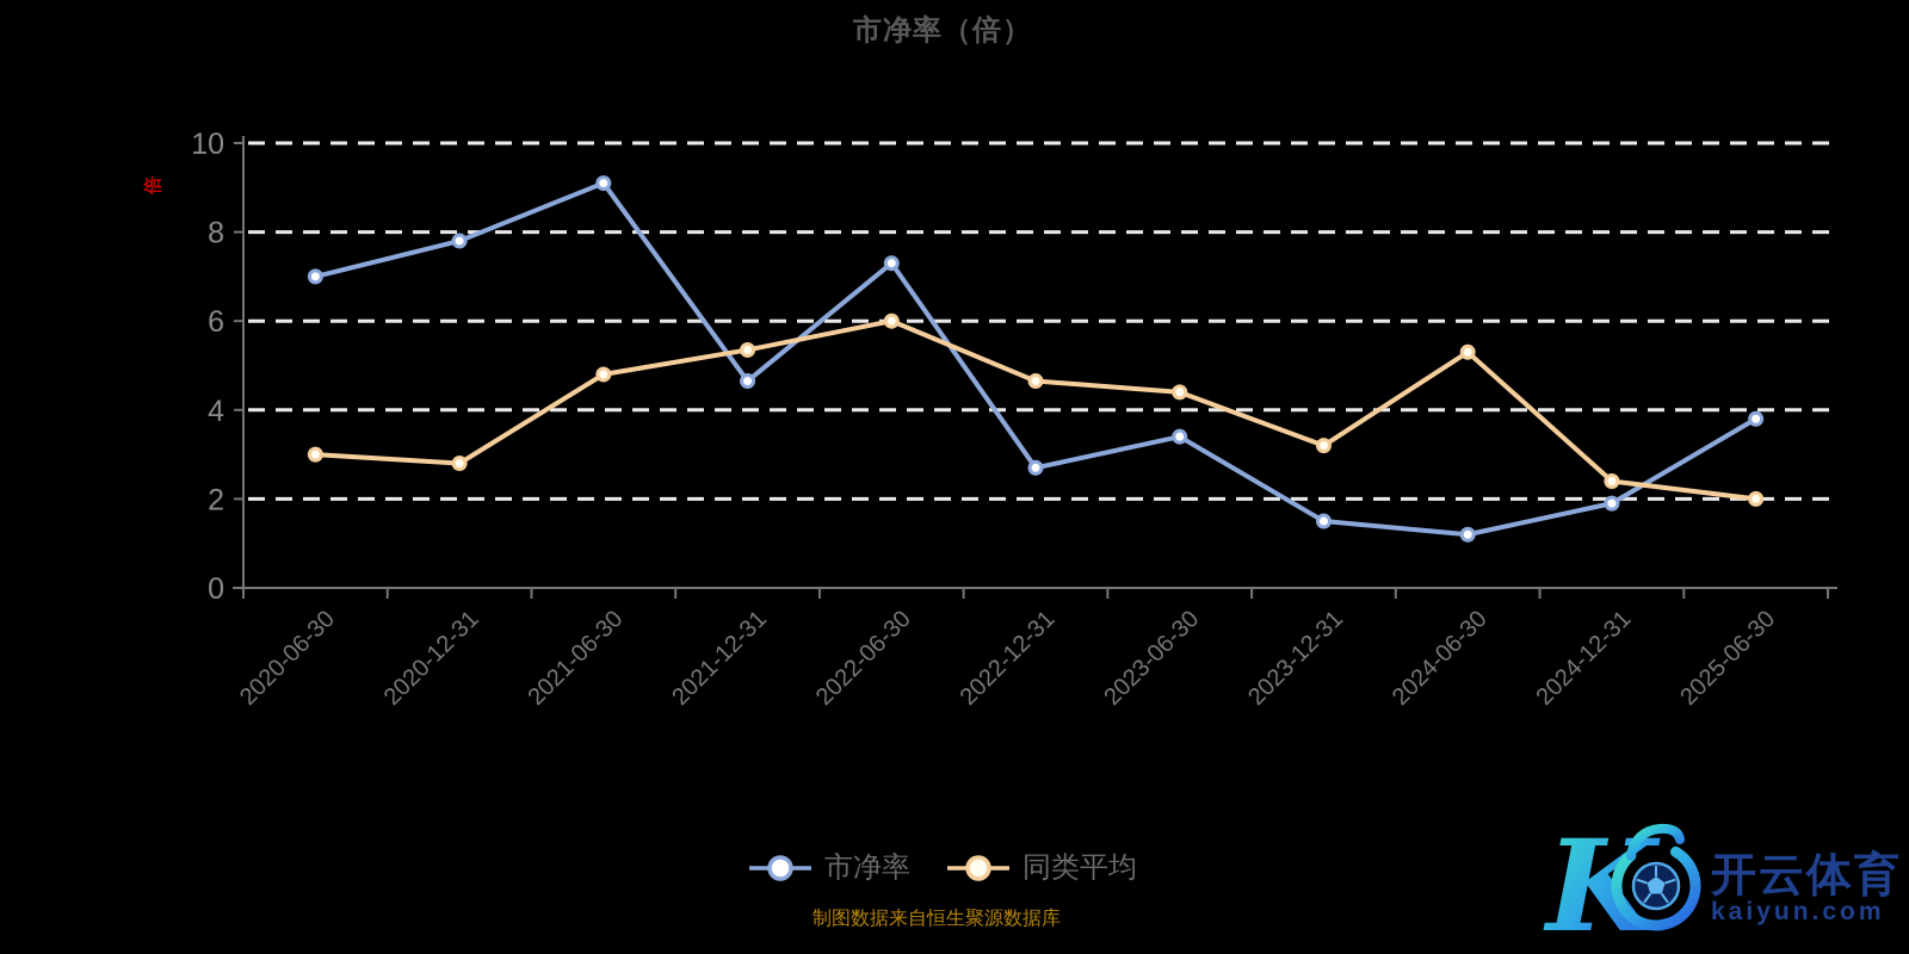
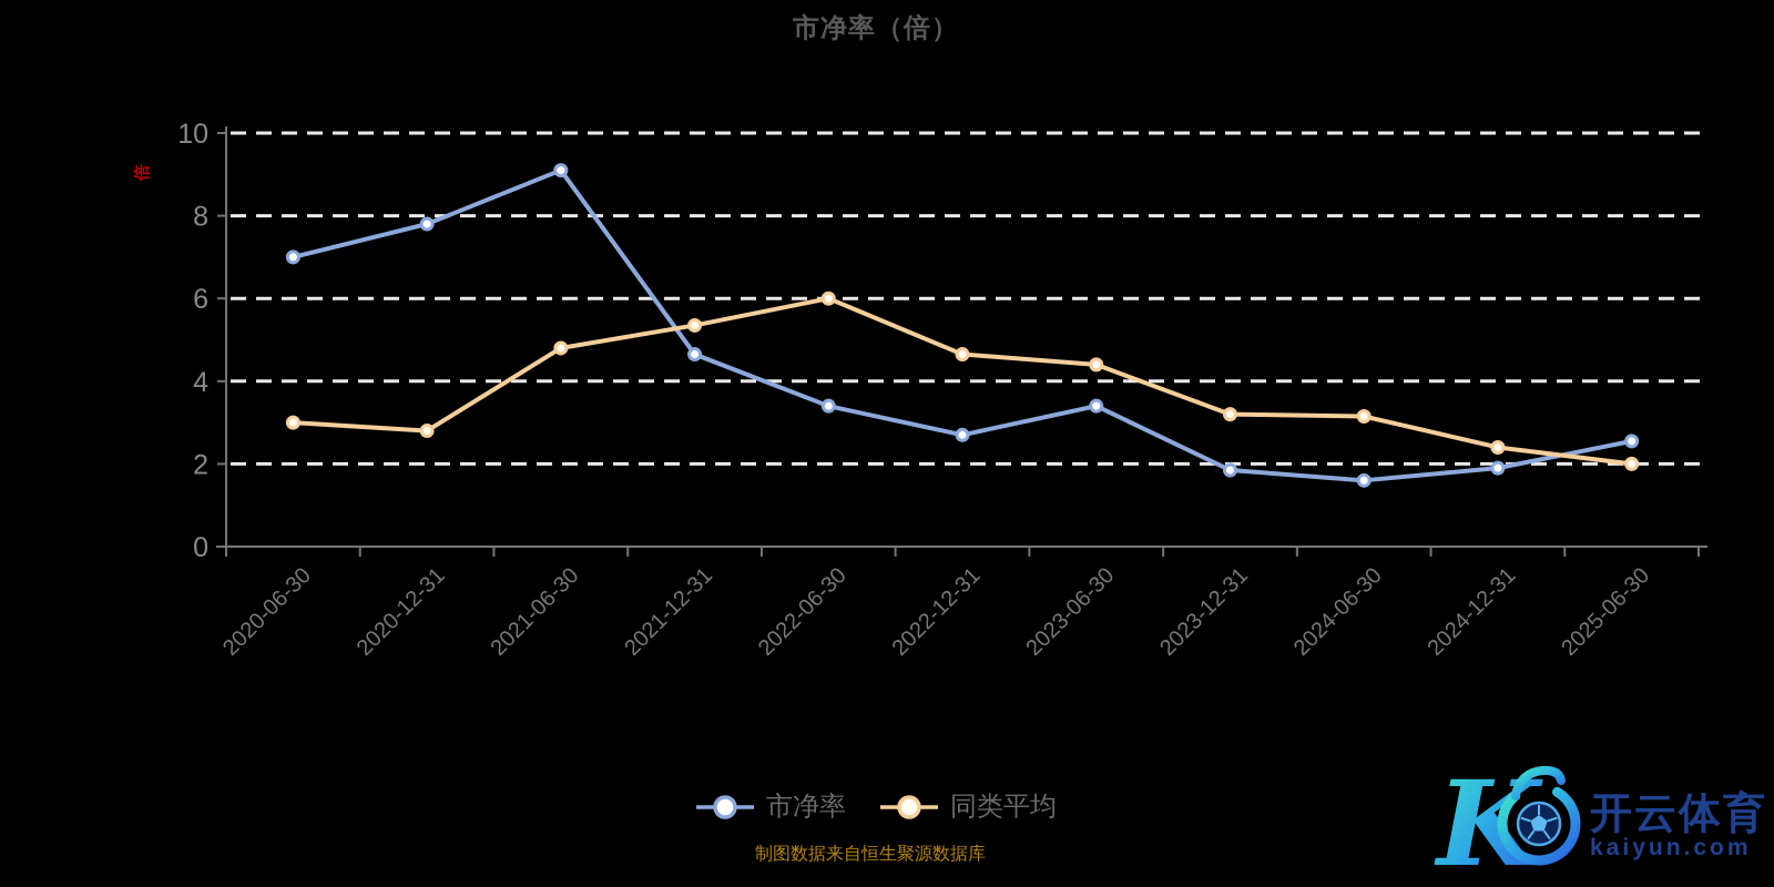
市净率/2022-06-30: 7.3 -> 3.4
市净率/2023-12-31: 1.5 -> 1.9
市净率/2024-06-30: 1.2 -> 1.6
同类平均/2024-06-30: 5.3 -> 3.1
市净率/2025-06-30: 3.8 -> 2.5
